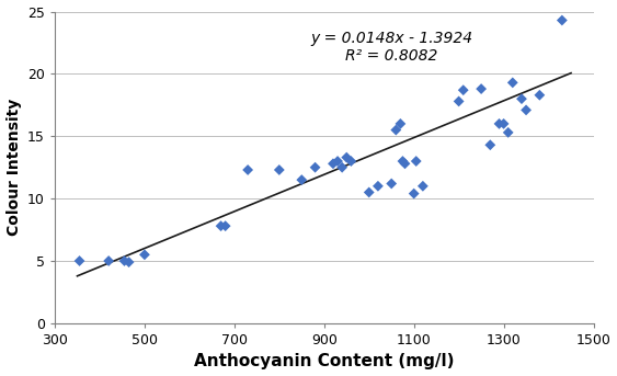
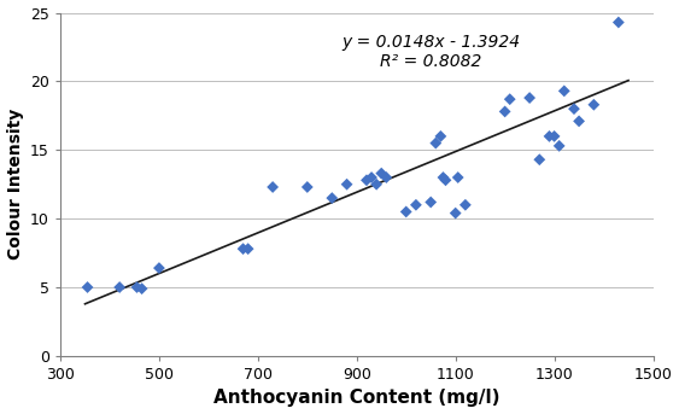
500: 5.5 -> 6.4
